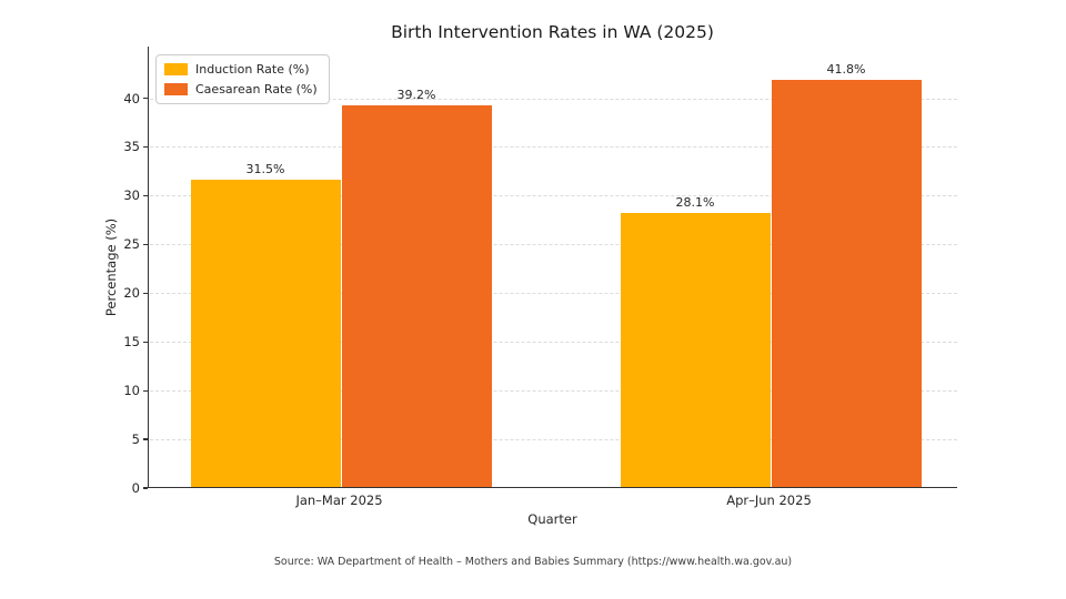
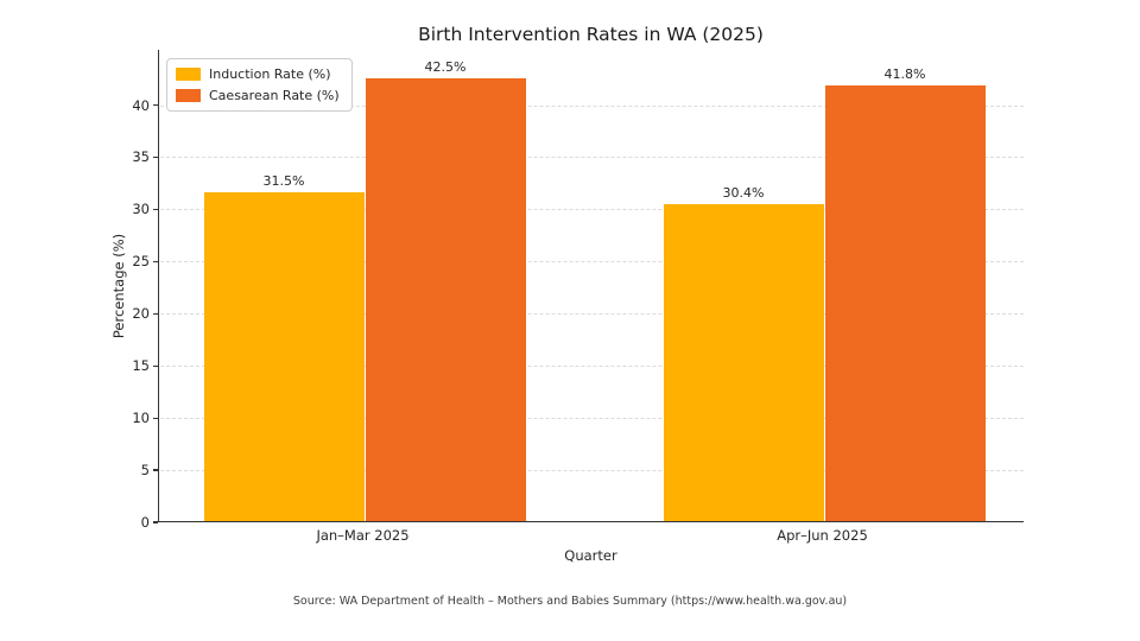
Caesarean Rate (%)/Jan–Mar 2025: 39.2% -> 42.5%
Induction Rate (%)/Apr–Jun 2025: 28.1% -> 30.4%
